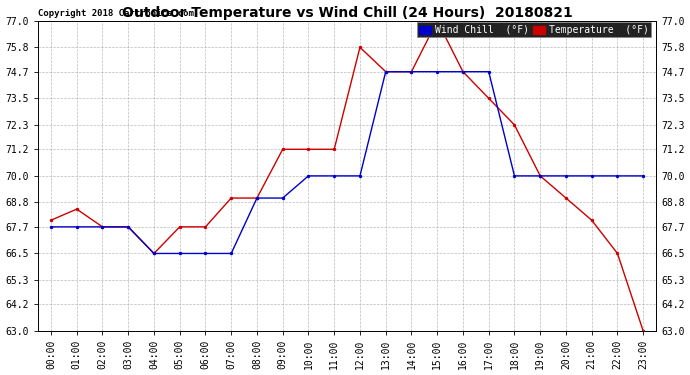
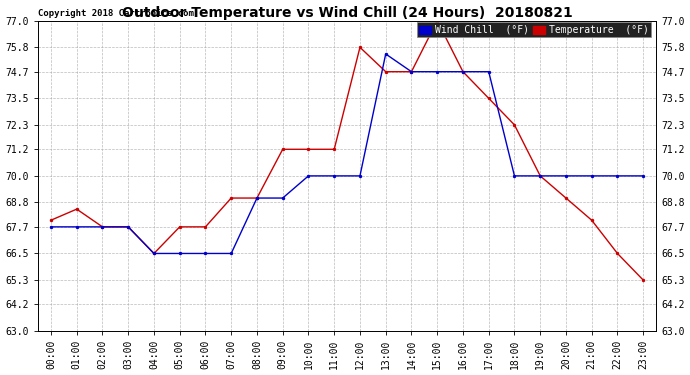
Wind Chill (°F)/13:00: 74.7 -> 75.5
Temperature (°F)/23:00: 63.0 -> 65.3
